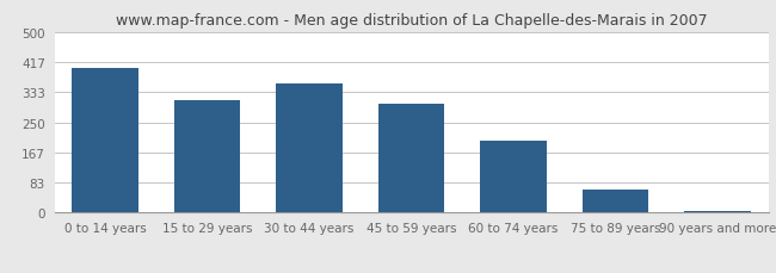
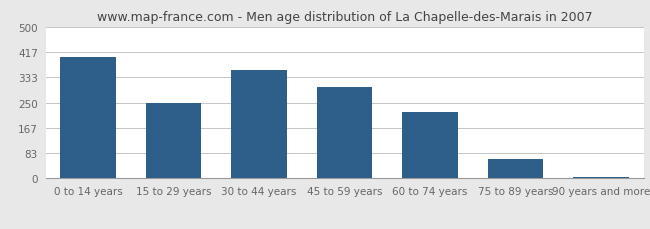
15 to 29 years: 310 -> 250
60 to 74 years: 200 -> 218
